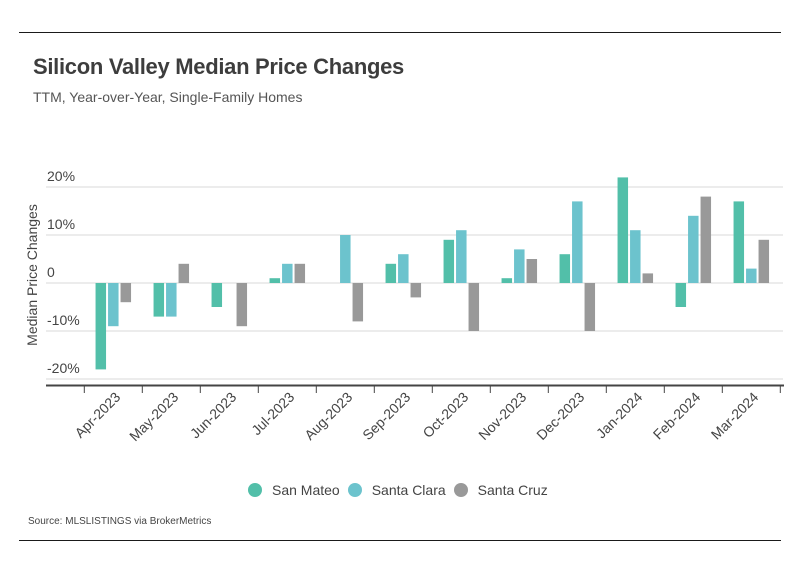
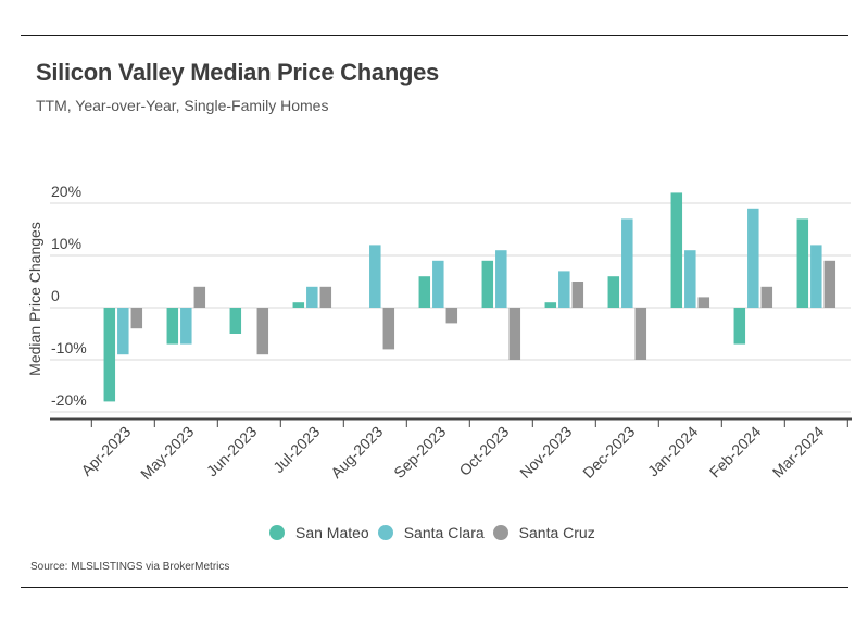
Santa Clara/Aug-2023: 10% -> 12%
San Mateo/Sep-2023: 4% -> 6%
Santa Clara/Sep-2023: 6% -> 9%
San Mateo/Feb-2024: -5% -> -7%
Santa Clara/Feb-2024: 14% -> 19%
Santa Cruz/Feb-2024: 18% -> 4%
Santa Clara/Mar-2024: 3% -> 12%
